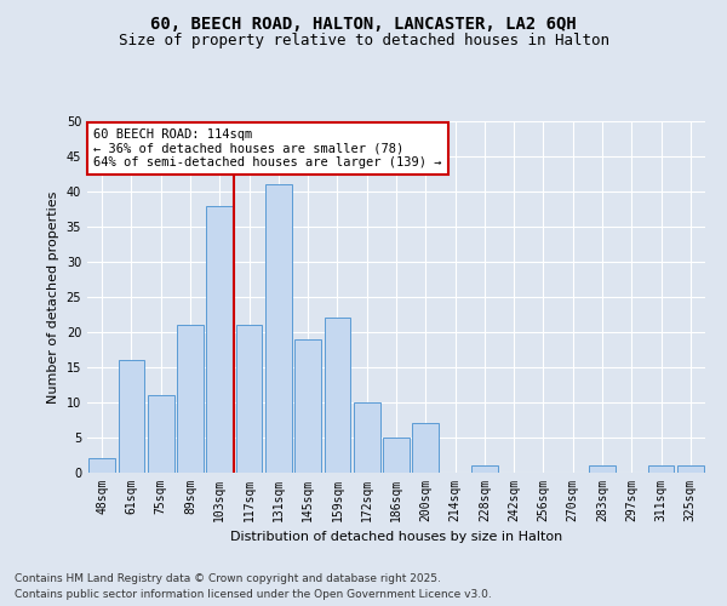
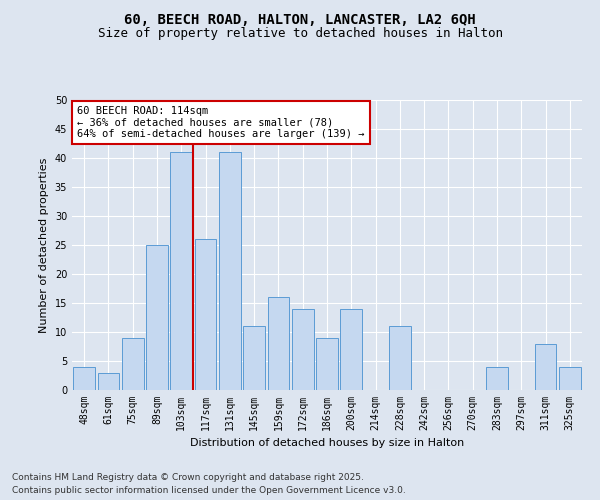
48sqm: 2 -> 4
61sqm: 16 -> 3
75sqm: 11 -> 9
89sqm: 21 -> 25
103sqm: 38 -> 41
117sqm: 21 -> 26
145sqm: 19 -> 11
159sqm: 22 -> 16
172sqm: 10 -> 14
186sqm: 5 -> 9
200sqm: 7 -> 14
228sqm: 1 -> 11
283sqm: 1 -> 4
311sqm: 1 -> 8
325sqm: 1 -> 4
